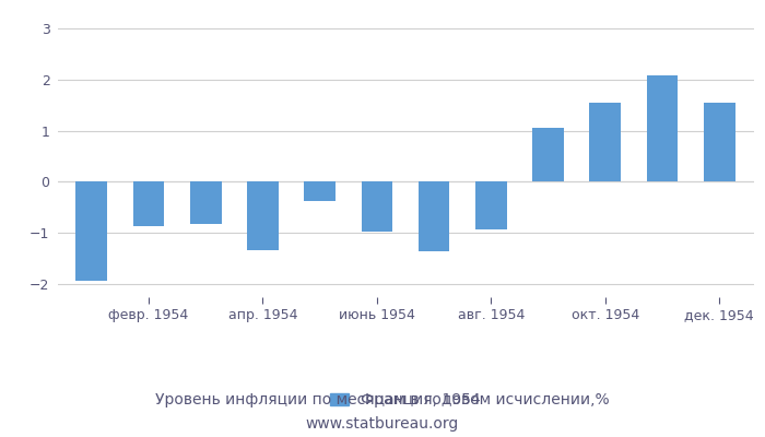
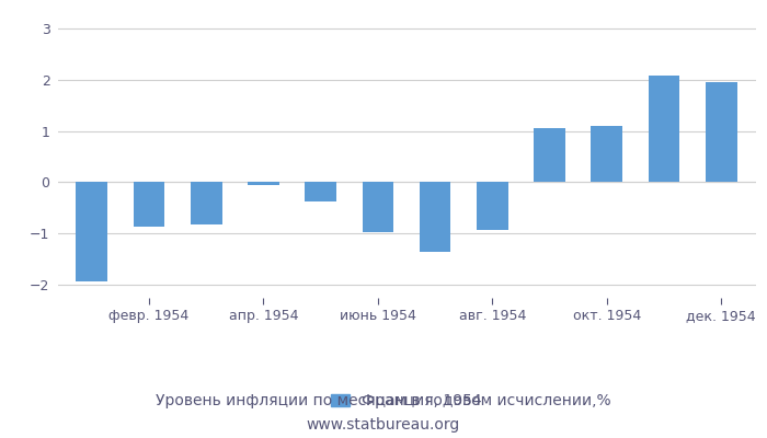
апр. 1954: -1.33 -> -0.05
окт. 1954: 1.55 -> 1.10
дек. 1954: 1.54 -> 1.95
